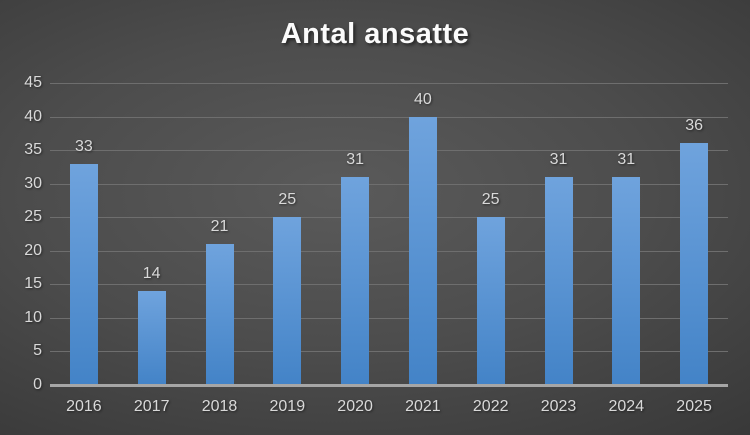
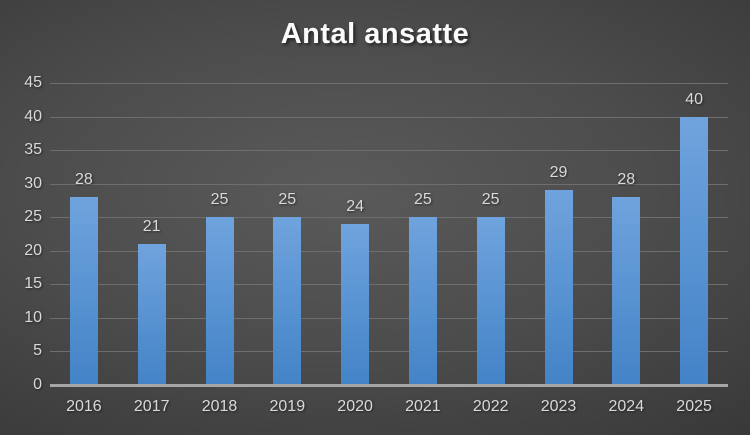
2016: 33 -> 28
2017: 14 -> 21
2018: 21 -> 25
2020: 31 -> 24
2021: 40 -> 25
2023: 31 -> 29
2024: 31 -> 28
2025: 36 -> 40
